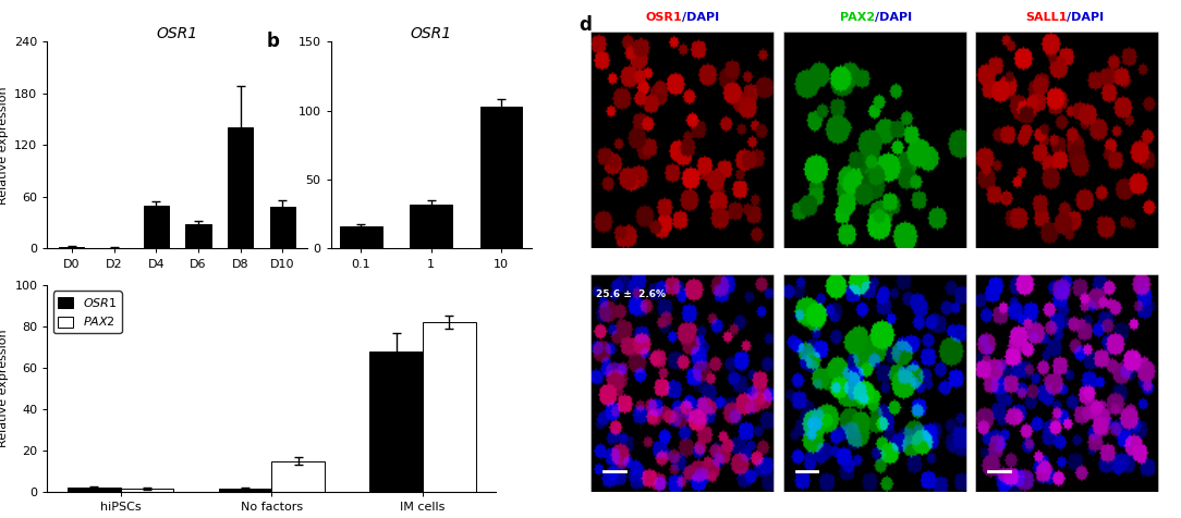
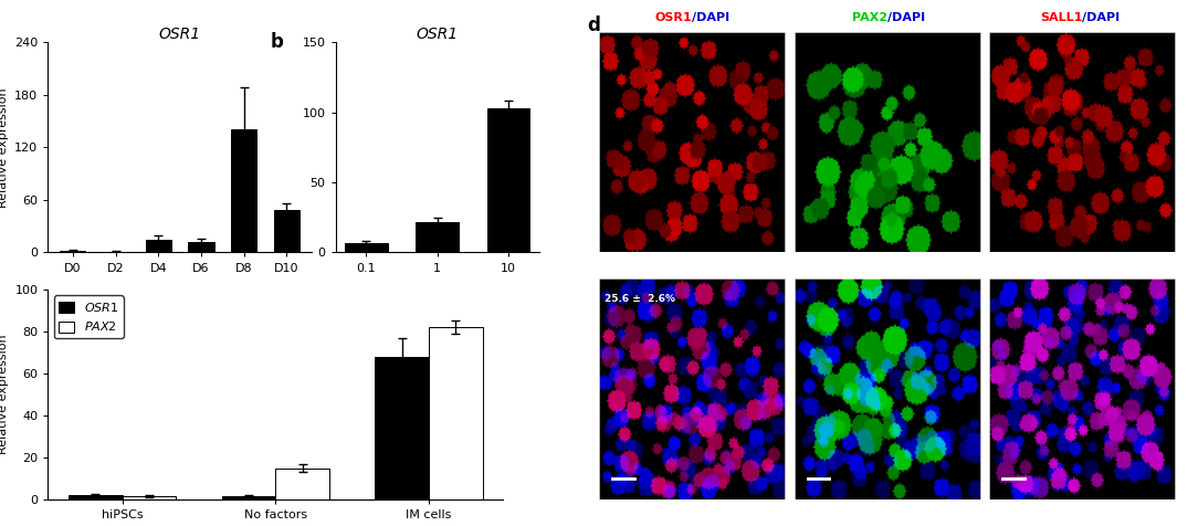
D4: 50 -> 15
D6: 28 -> 12
0.1: 16 -> 7
1: 32 -> 22
